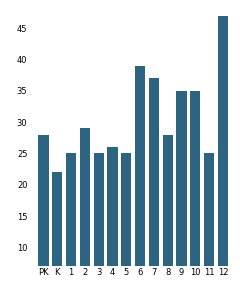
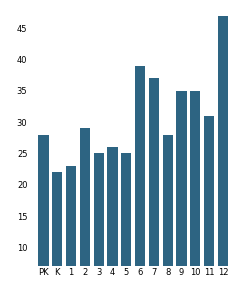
1: 25 -> 23
11: 25 -> 31
